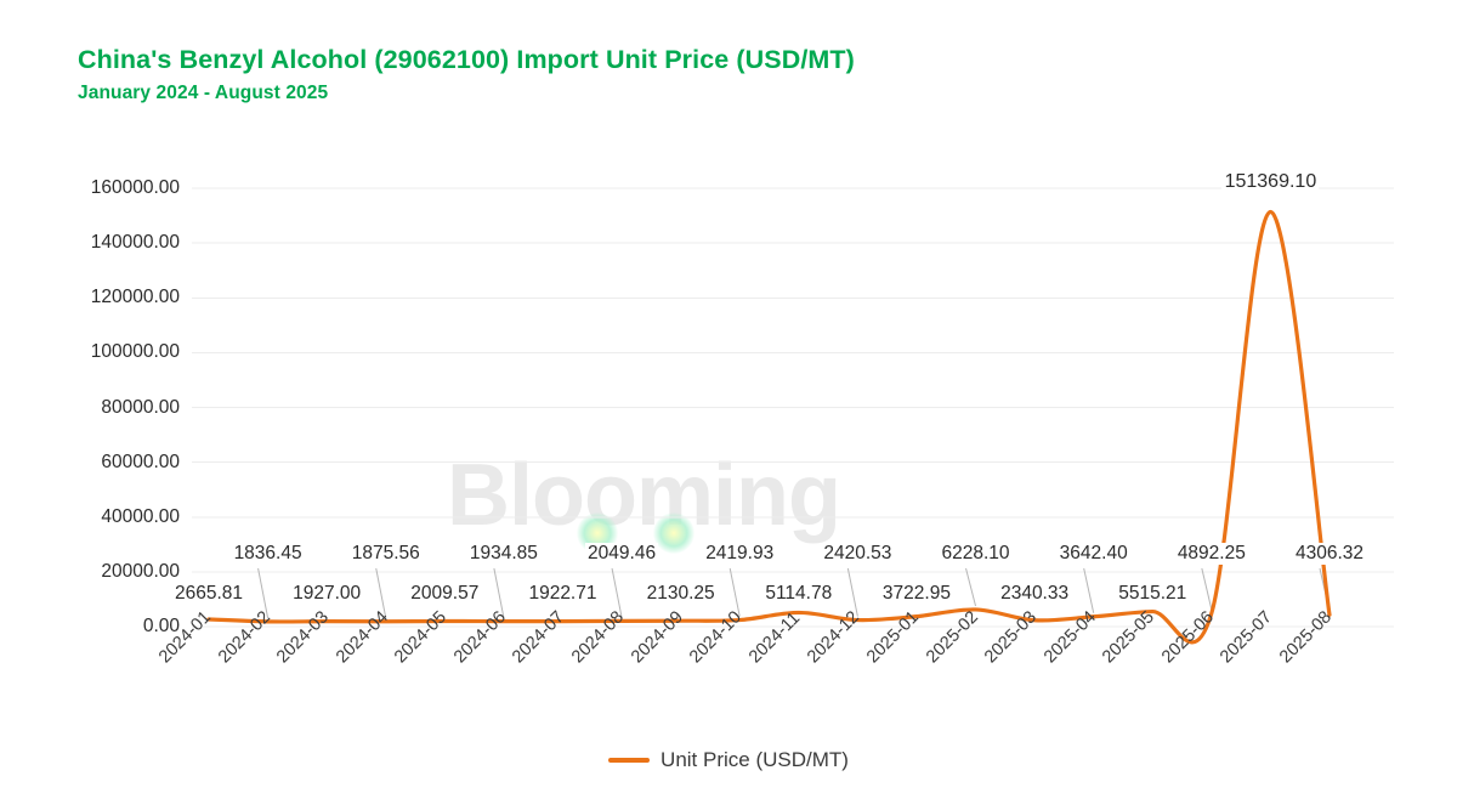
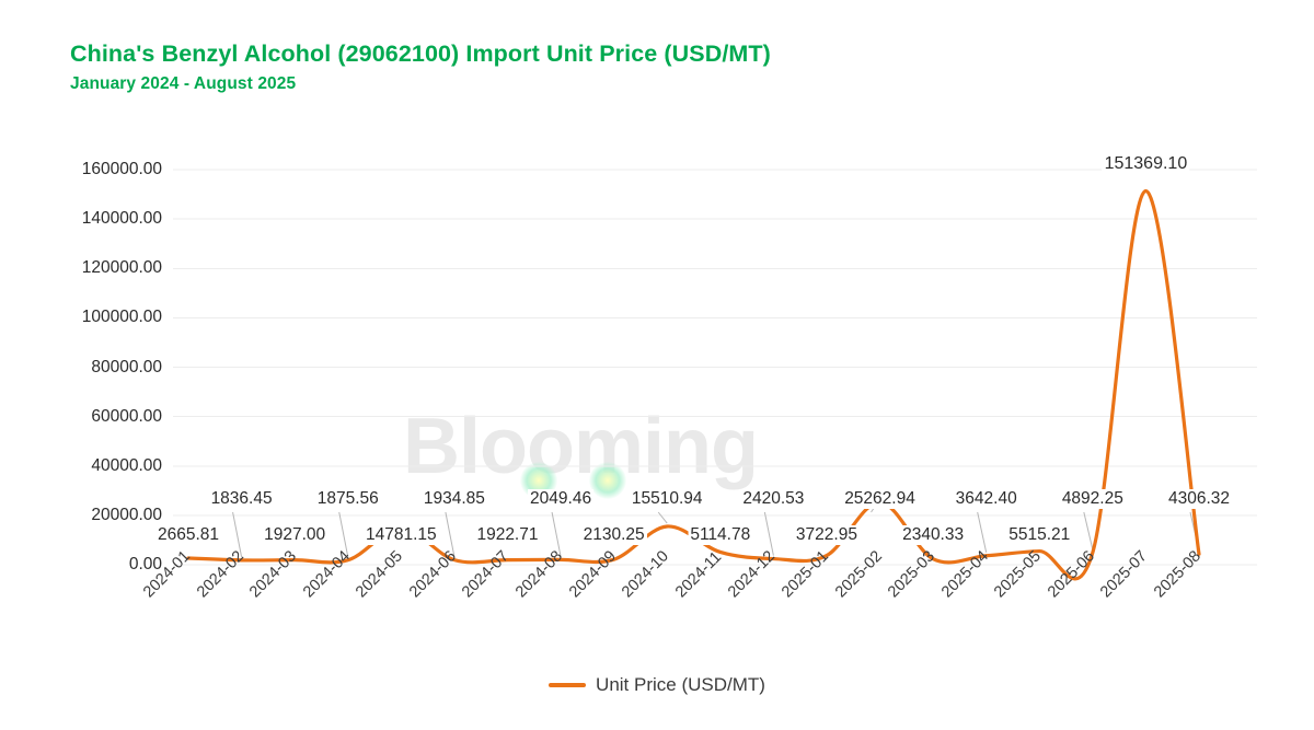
2024-05: 2009.57 -> 14781.15
2024-10: 2419.93 -> 15510.94
2025-02: 6228.10 -> 25262.94
